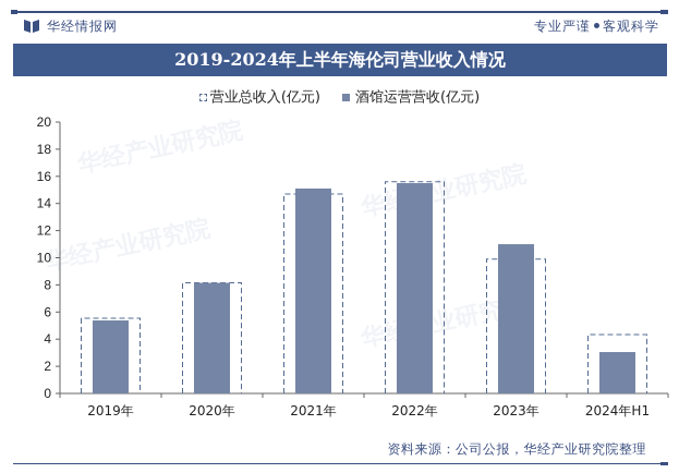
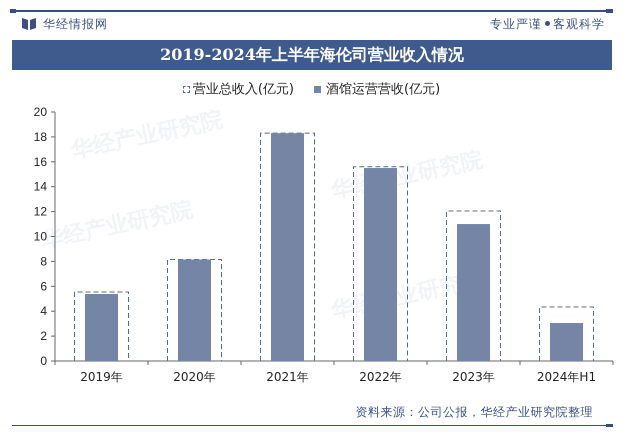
营业总收入(亿元)/2021年: 14.7 -> 18.3
酒馆运营营收(亿元)/2021年: 15.1 -> 18.3
营业总收入(亿元)/2023年: 9.9 -> 12.1
